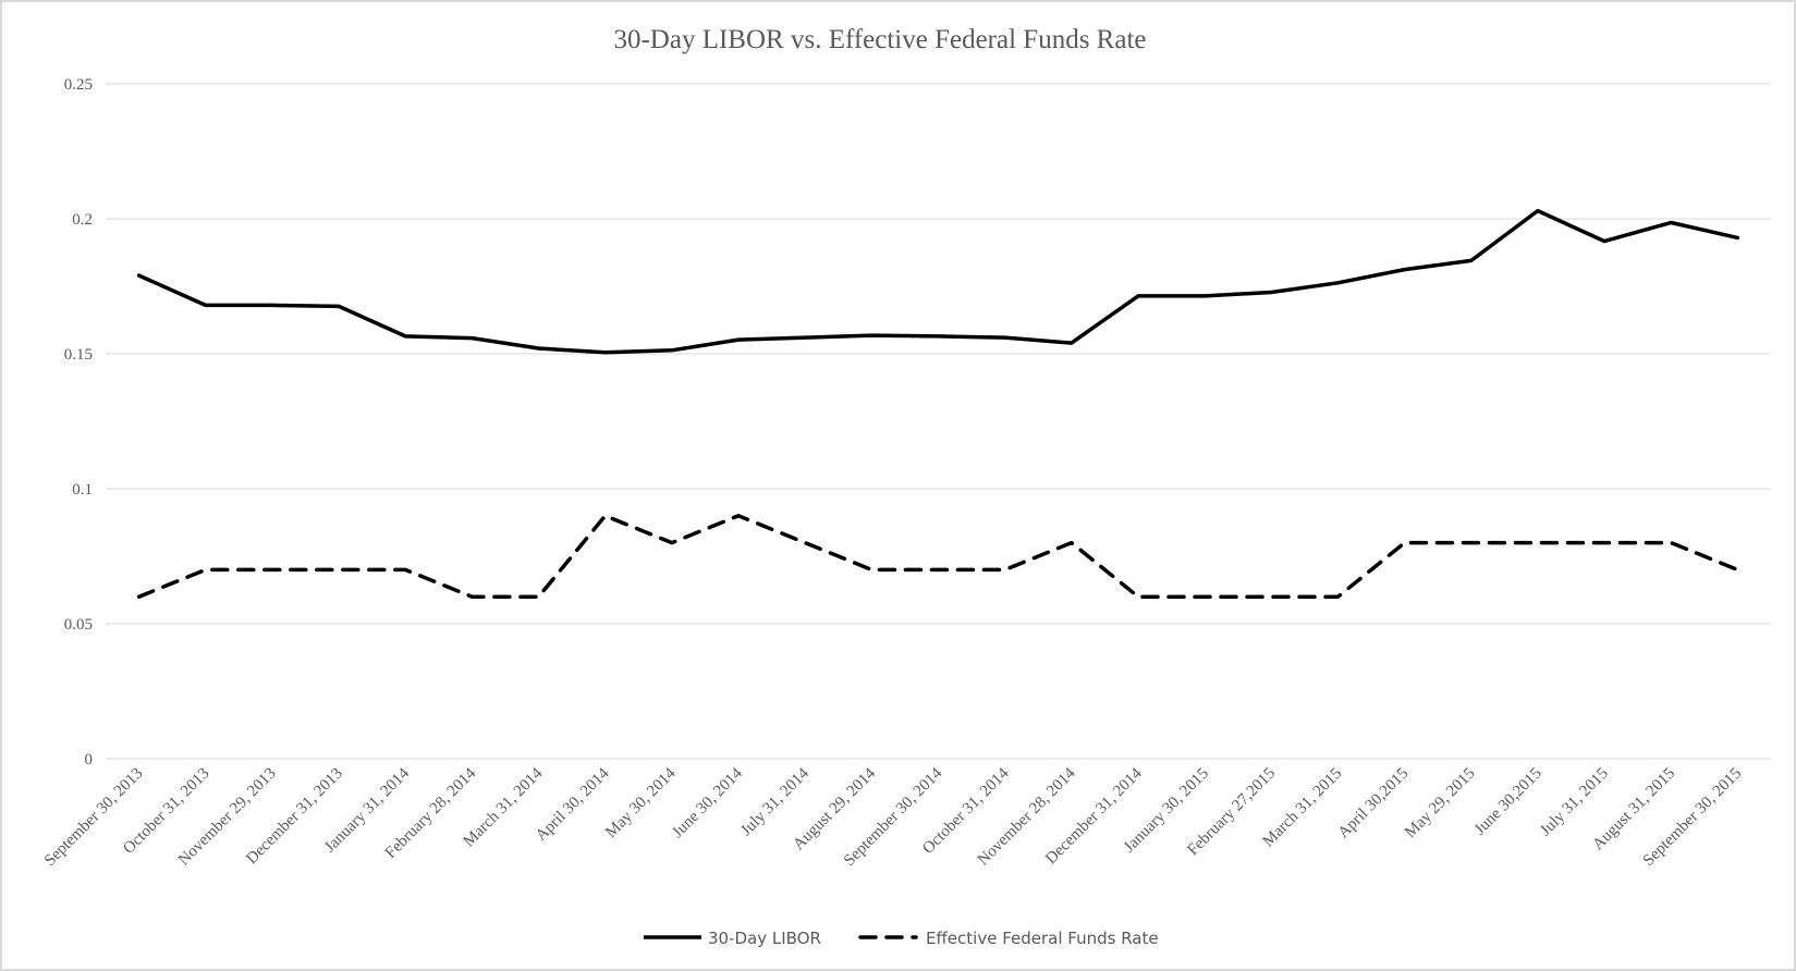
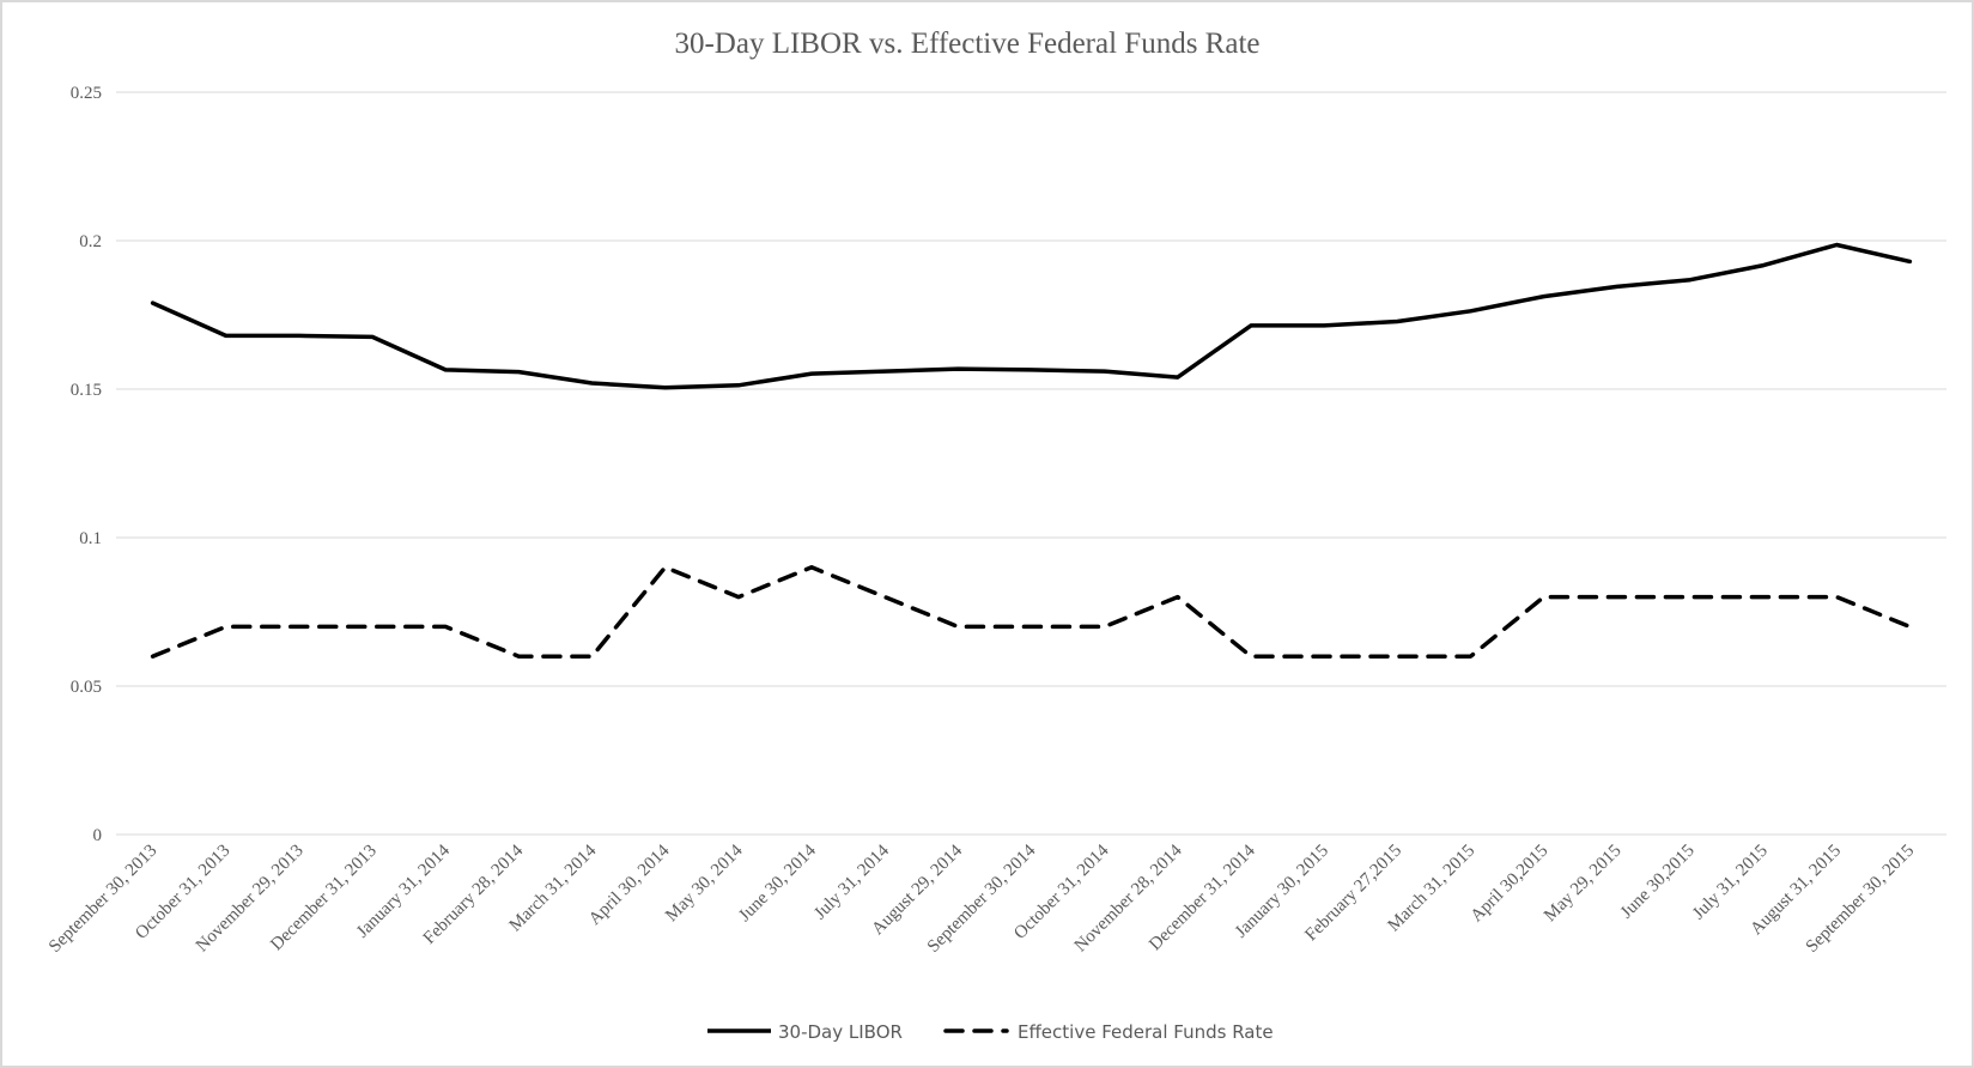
30-Day LIBOR/June 30,2015: 0.203 -> 0.187
